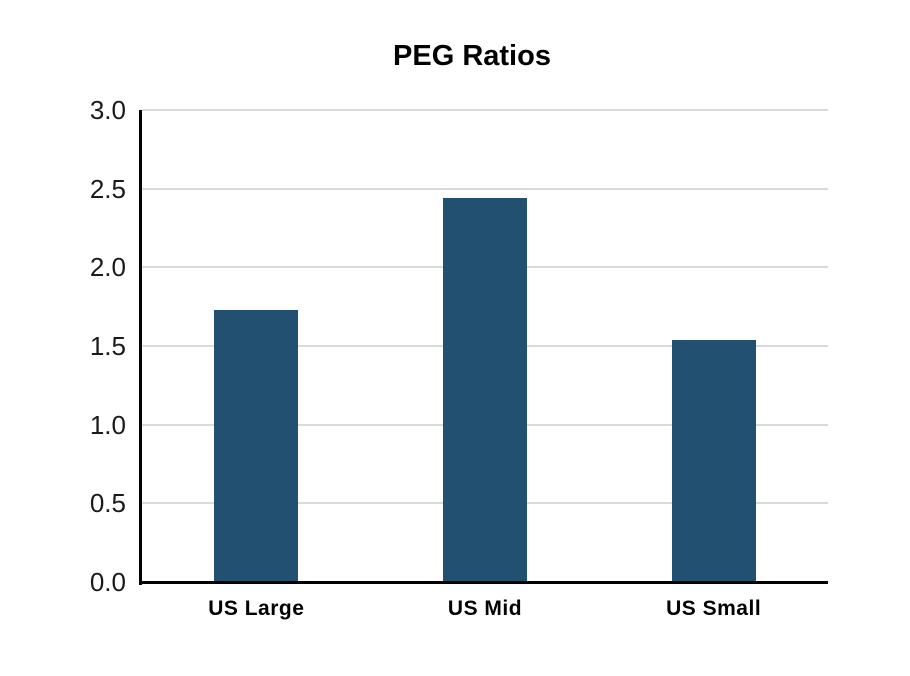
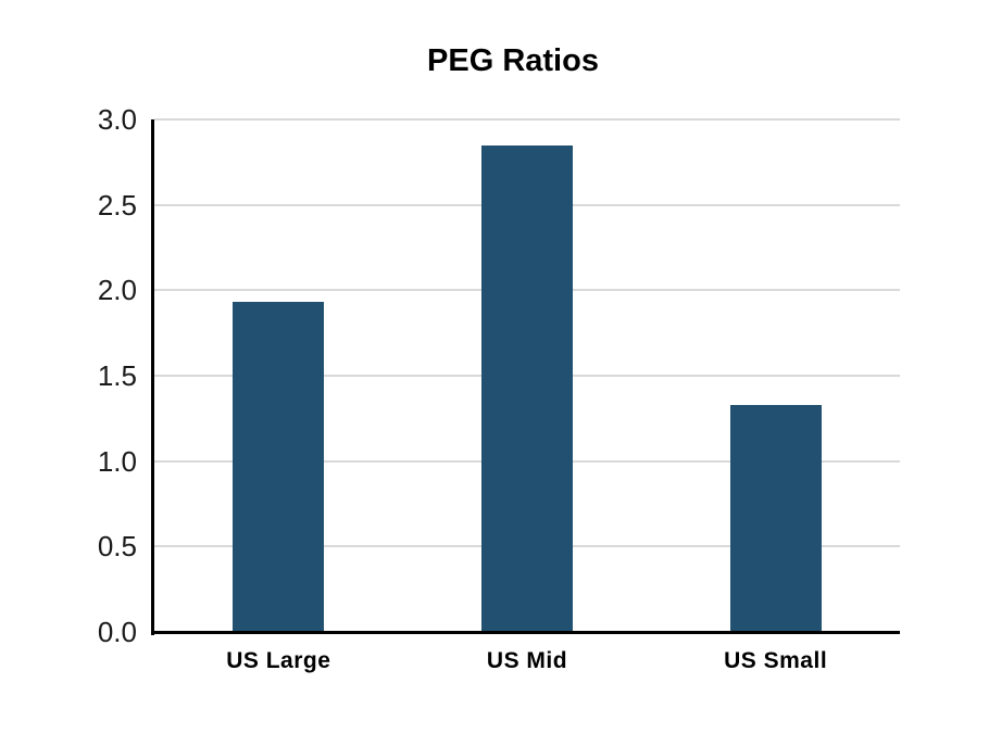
US Large: 1.73 -> 1.93
US Mid: 2.44 -> 2.85
US Small: 1.54 -> 1.33
